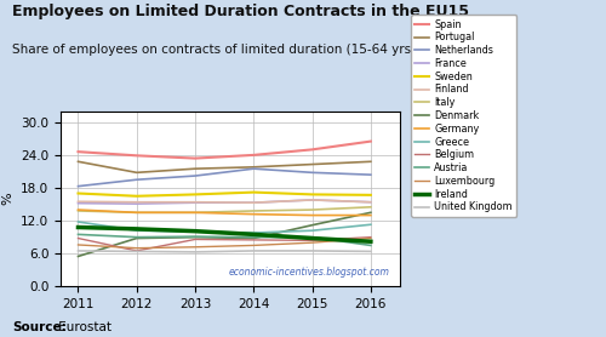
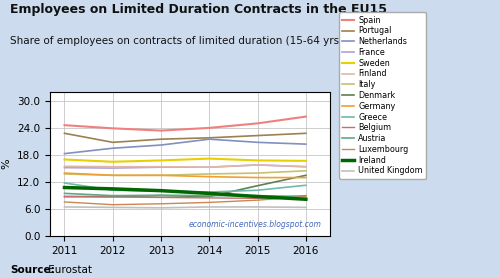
Denmark/2011: 5.5 -> 8.8
Belgium/2012: 6.5 -> 8.7
Austria/2016: 7.5 -> 8.8
